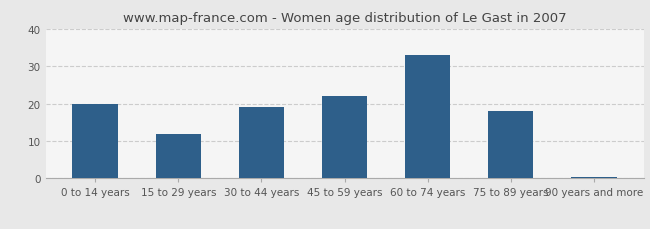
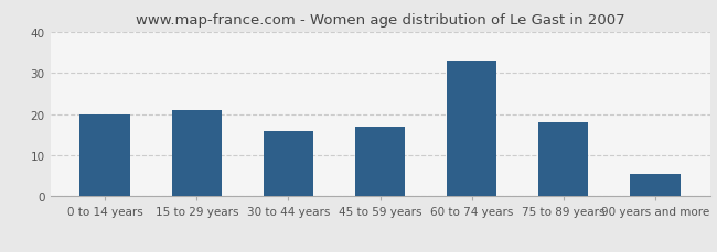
15 to 29 years: 12.0 -> 21.0
30 to 44 years: 19.0 -> 16.0
45 to 59 years: 22.0 -> 17.0
90 years and more: 0.5 -> 5.5
